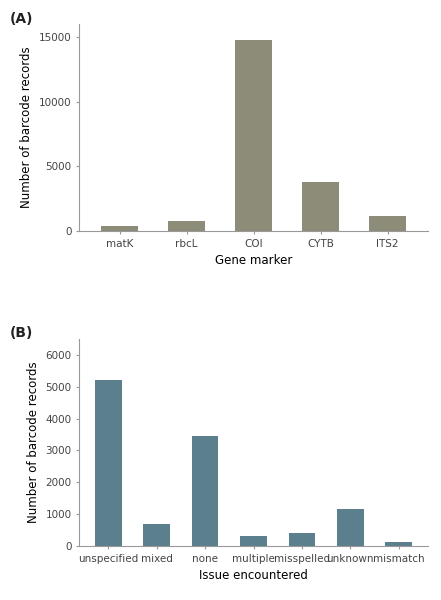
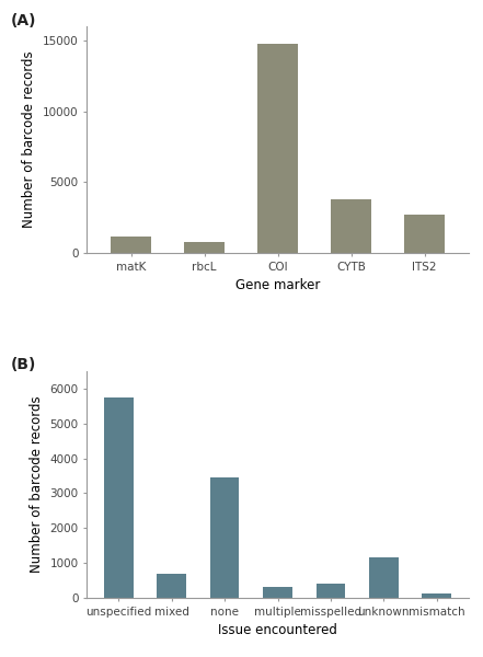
matK: 400 -> 1200
ITS2: 1200 -> 2700
unspecified: 5200 -> 5750
